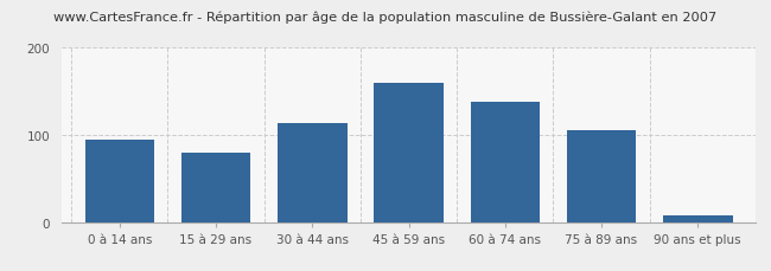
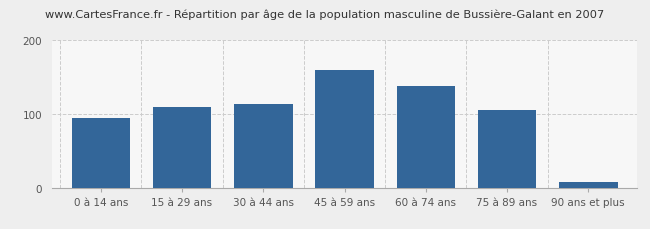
15 à 29 ans: 80 -> 110
